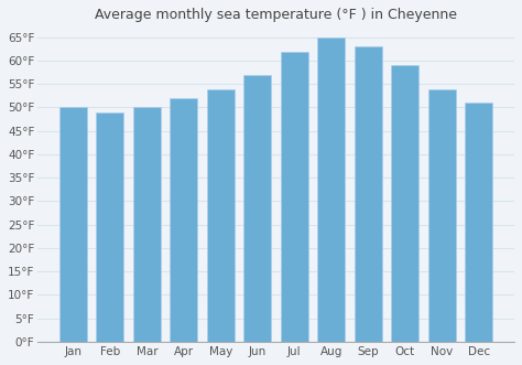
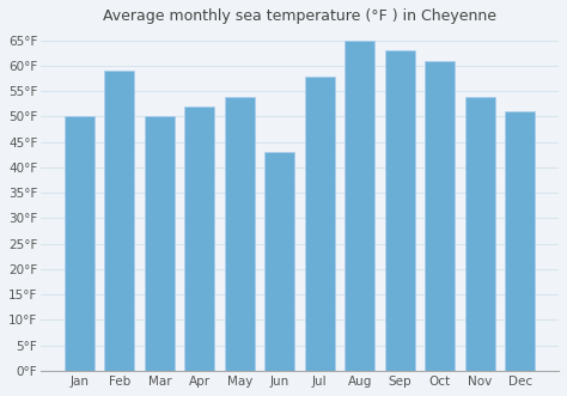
Feb: 49°F -> 59°F
Jun: 57°F -> 43°F
Jul: 62°F -> 58°F
Oct: 59°F -> 61°F
